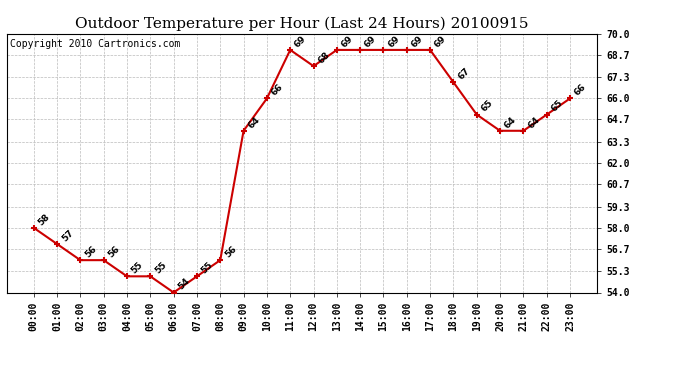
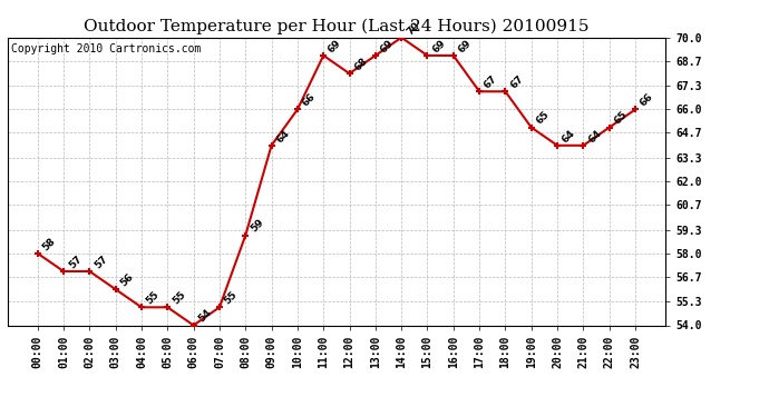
02:00: 56 -> 57
08:00: 56 -> 59
14:00: 69 -> 70
17:00: 69 -> 67
